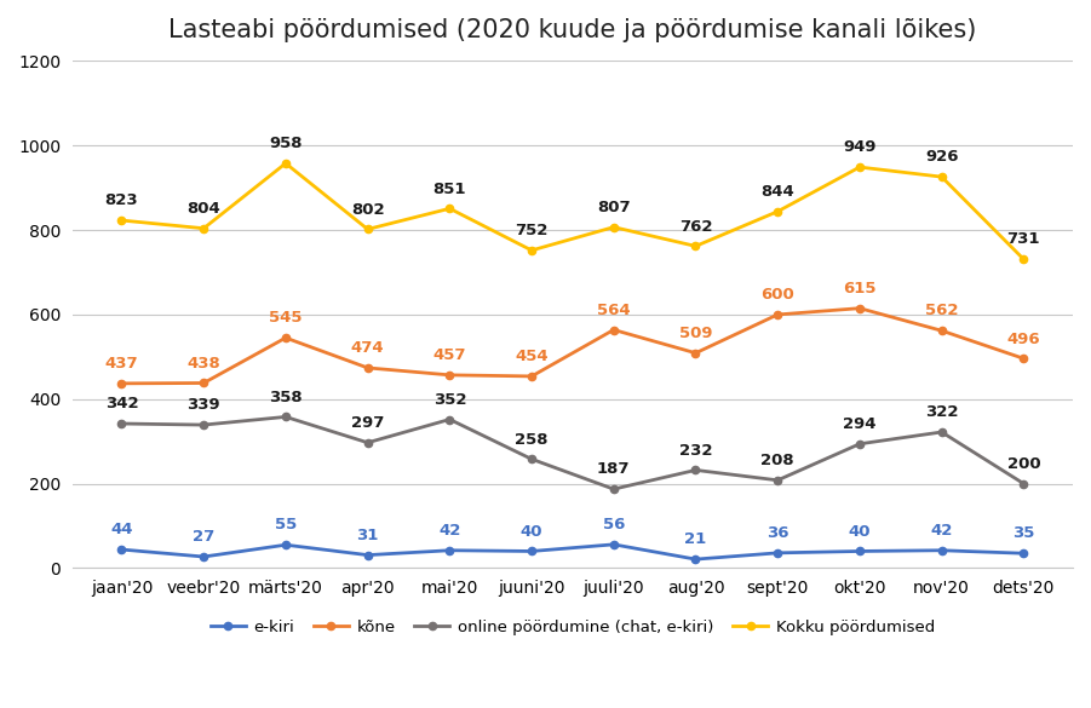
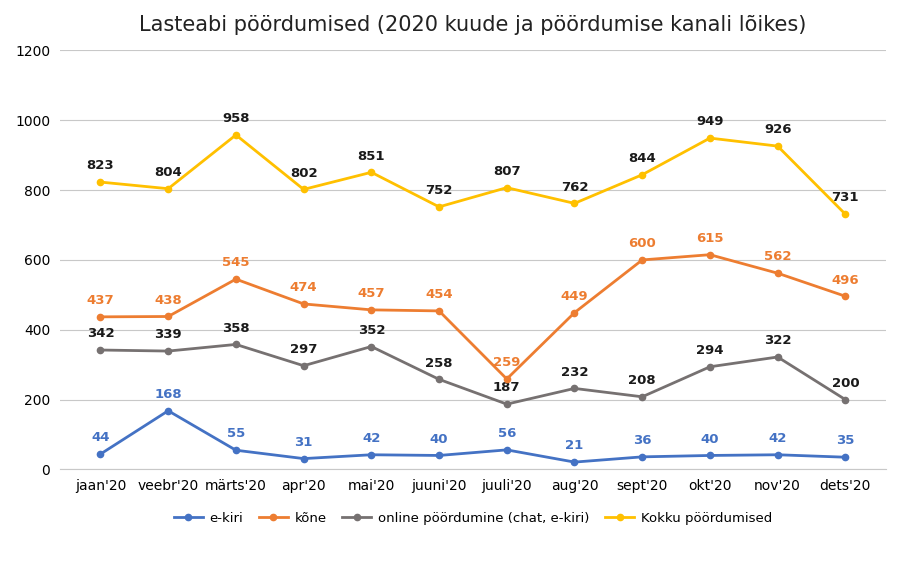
e-kiri/veebr'20: 27 -> 168
kõne/juuli'20: 564 -> 259
kõne/aug'20: 509 -> 449
